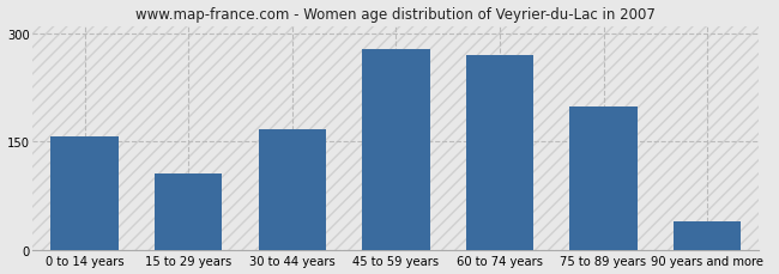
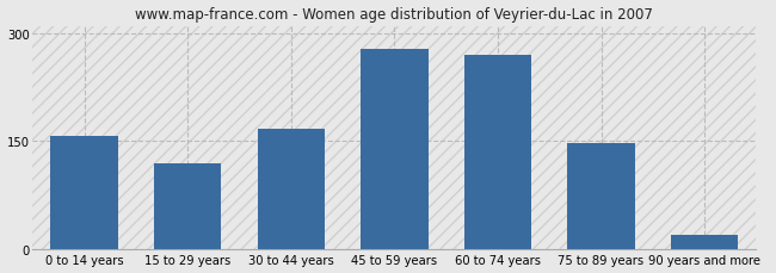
15 to 29 years: 106 -> 120
75 to 89 years: 198 -> 148
90 years and more: 40 -> 20
